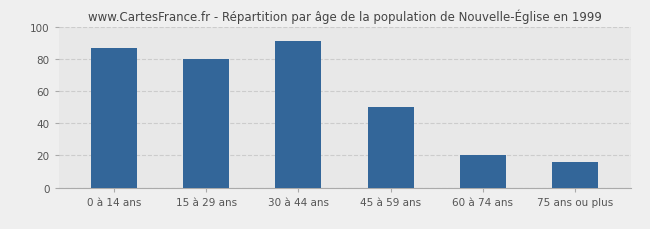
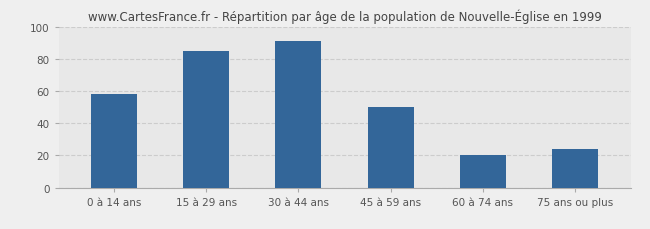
0 à 14 ans: 87 -> 58
15 à 29 ans: 80 -> 85
75 ans ou plus: 16 -> 24
